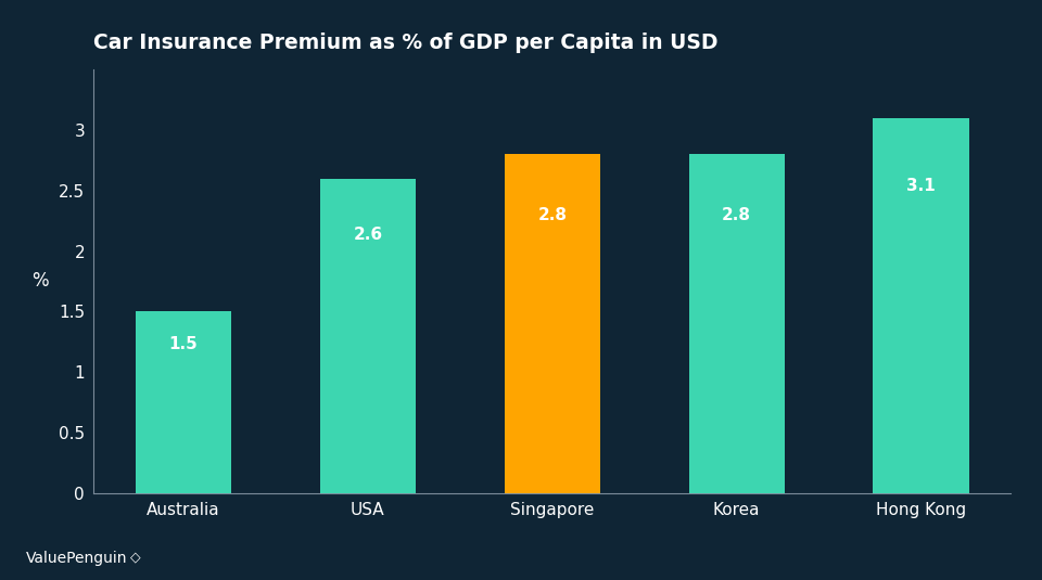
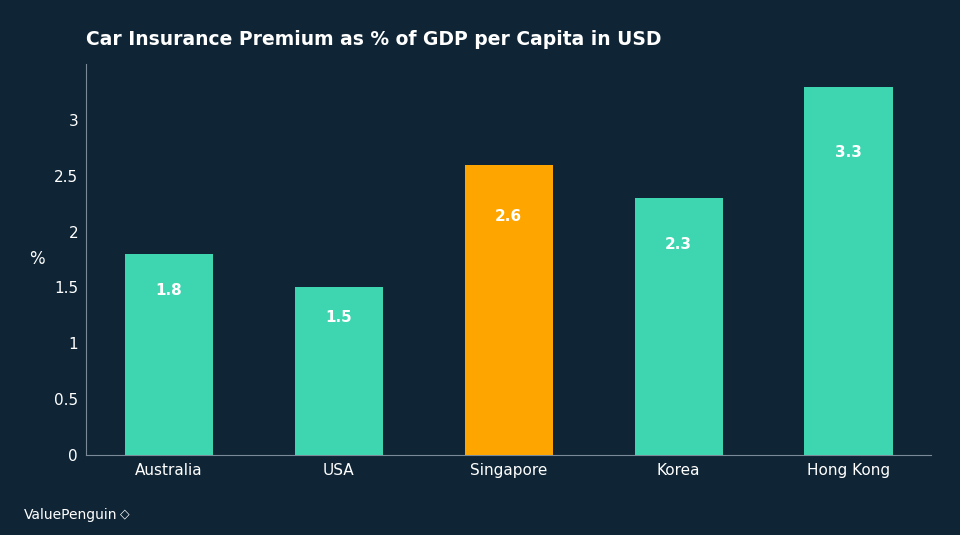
Australia: 1.5 -> 1.8
USA: 2.6 -> 1.5
Singapore: 2.8 -> 2.6
Korea: 2.8 -> 2.3
Hong Kong: 3.1 -> 3.3
